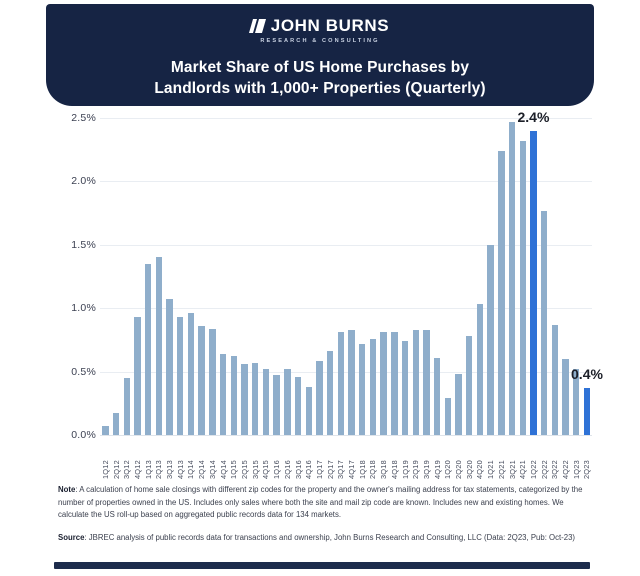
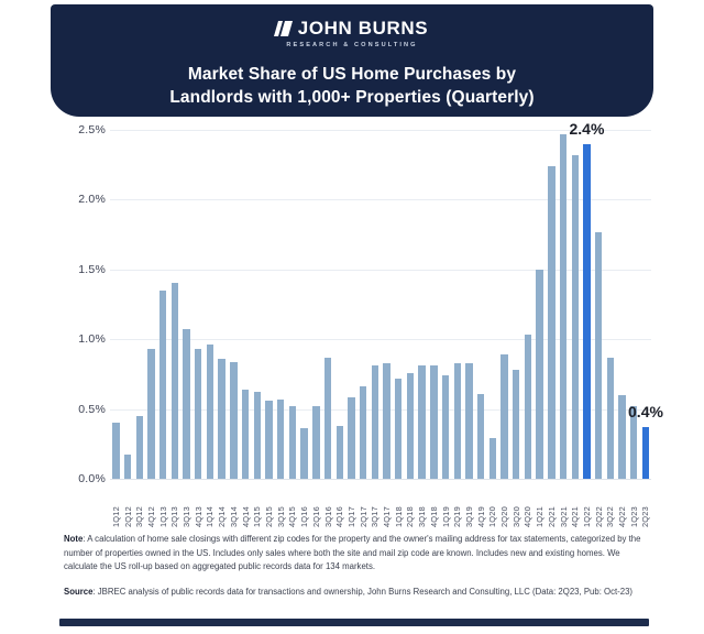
1Q12: 0.07% -> 0.40%
1Q16: 0.47% -> 0.36%
3Q16: 0.46% -> 0.87%
2Q20: 0.48% -> 0.89%
